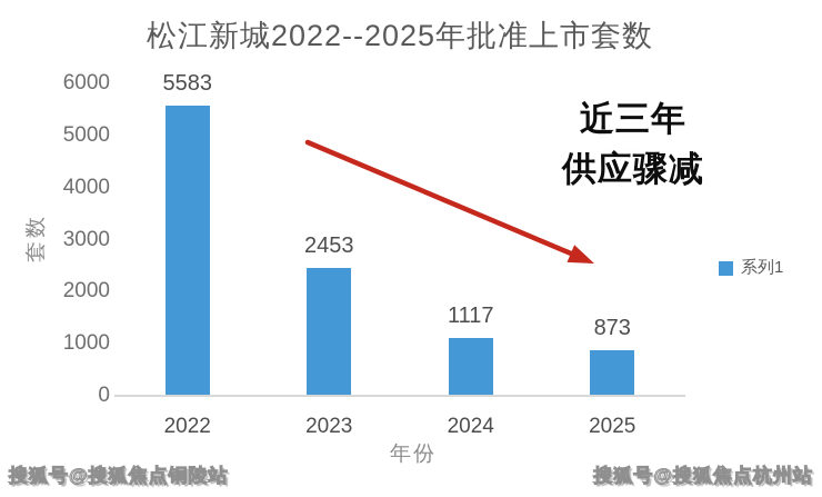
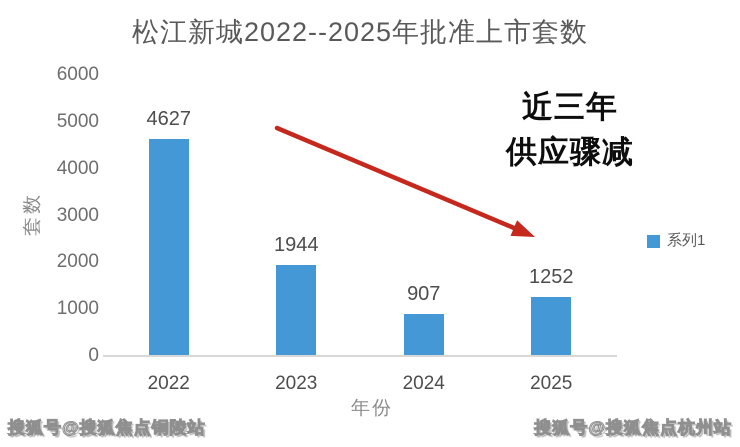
2022: 5583 -> 4627
2023: 2453 -> 1944
2024: 1117 -> 907
2025: 873 -> 1252
